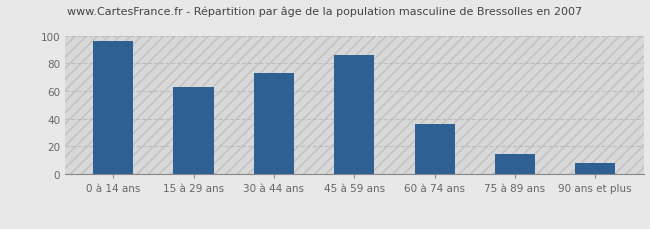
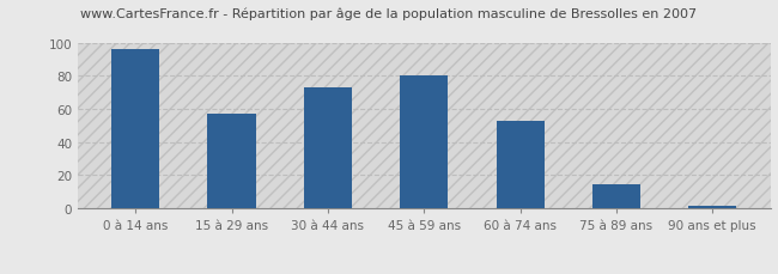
15 à 29 ans: 63 -> 57
45 à 59 ans: 86 -> 80
60 à 74 ans: 36 -> 53
90 ans et plus: 8 -> 1
